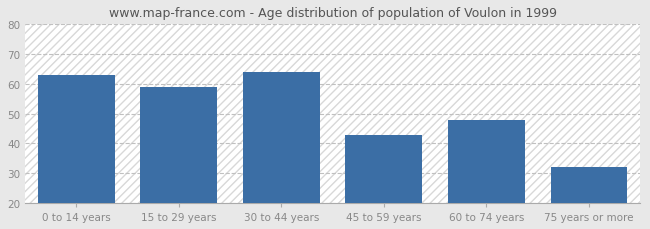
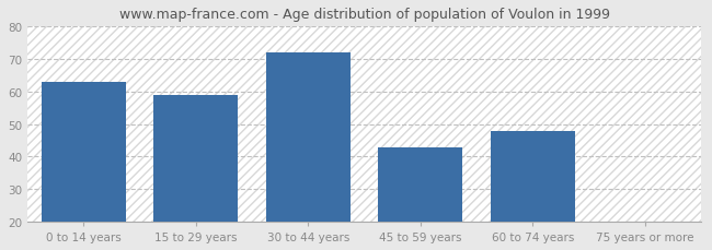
30 to 44 years: 64 -> 72
75 years or more: 32 -> 20
